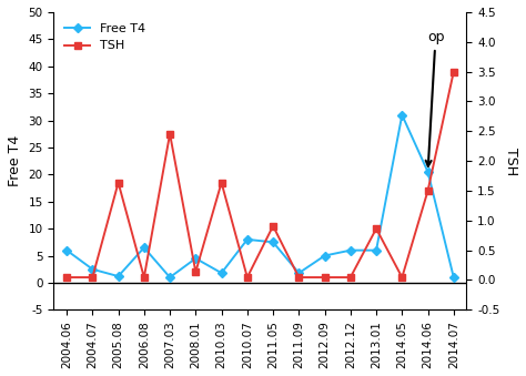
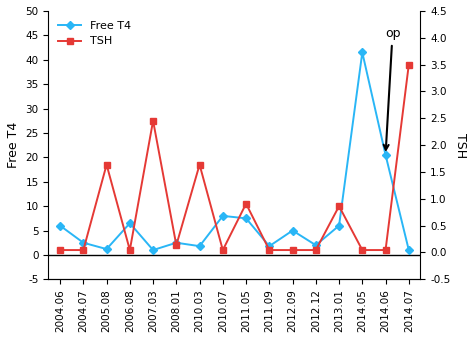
Free T4/2008.01: 4.5 -> 2.5
Free T4/2012.12: 6.0 -> 2.0
Free T4/2014.05: 31.0 -> 41.5
TSH/2014.06: 17.0 -> 1.0
